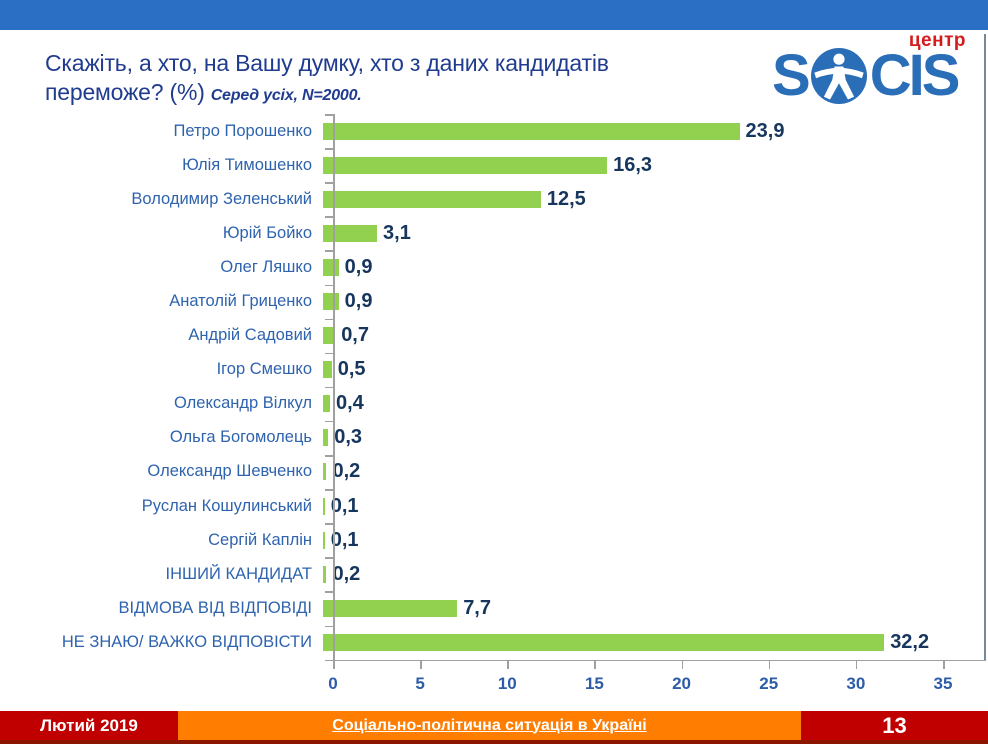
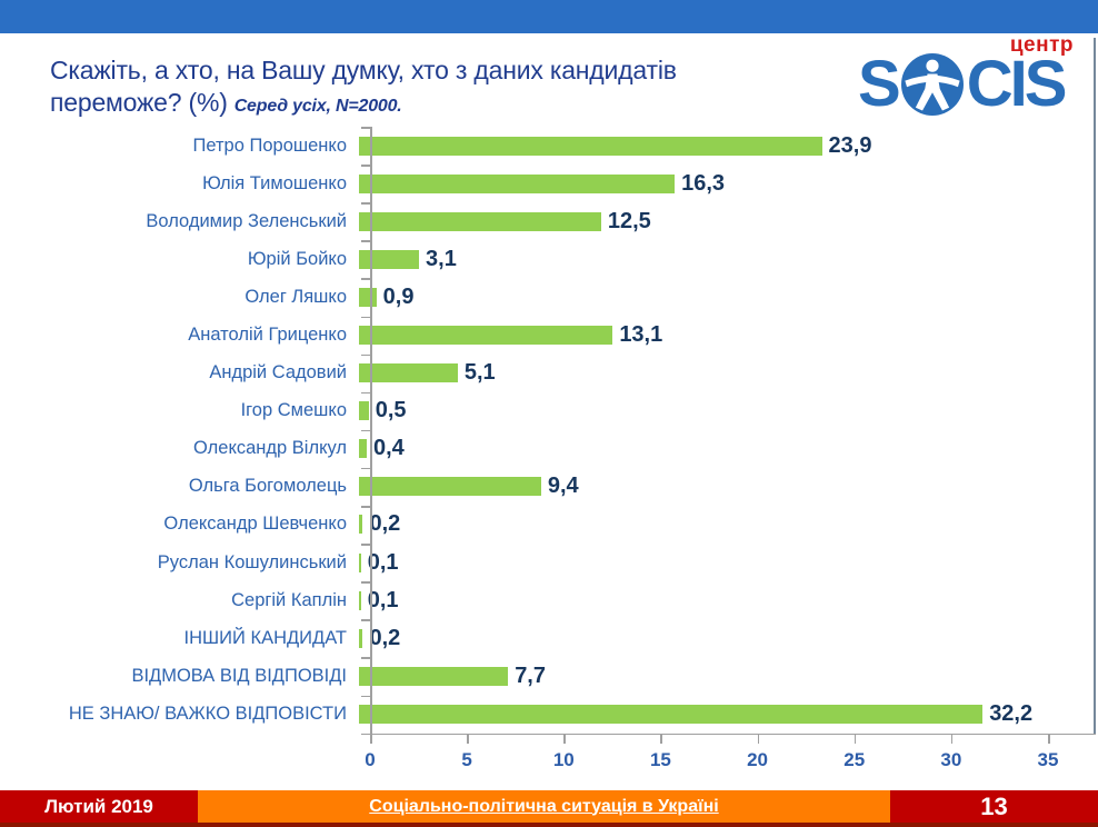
Анатолій Гриценко: 0,9 -> 13,1
Андрій Садовий: 0,7 -> 5,1
Ольга Богомолець: 0,3 -> 9,4
